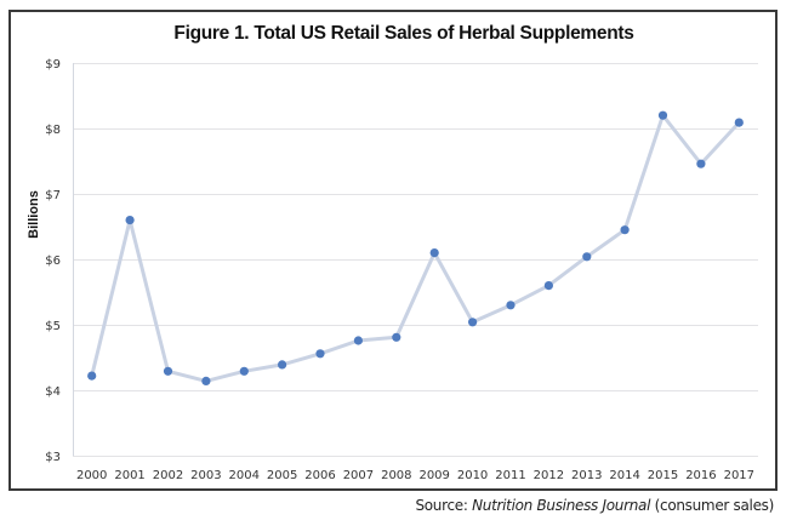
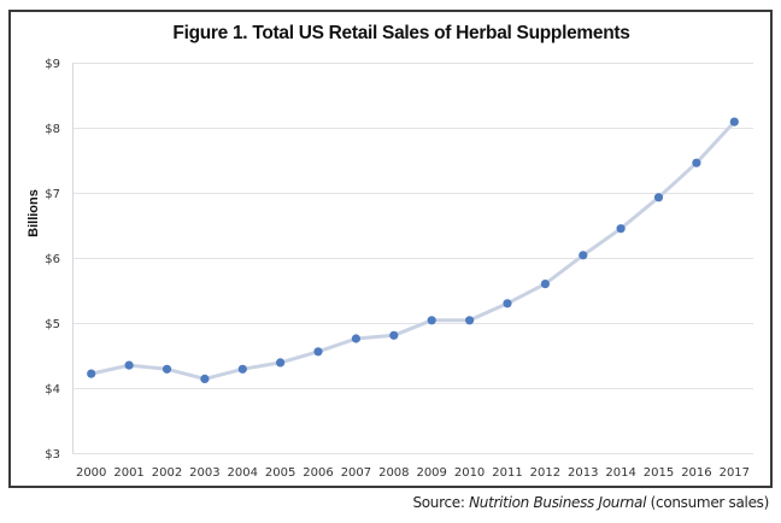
2001: $6.6 -> $4.3
2009: $6.1 -> $5.0
2015: $8.2 -> $6.9
